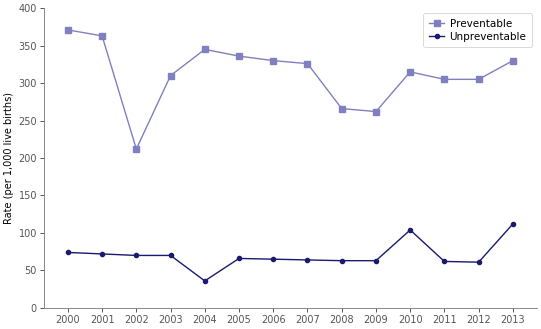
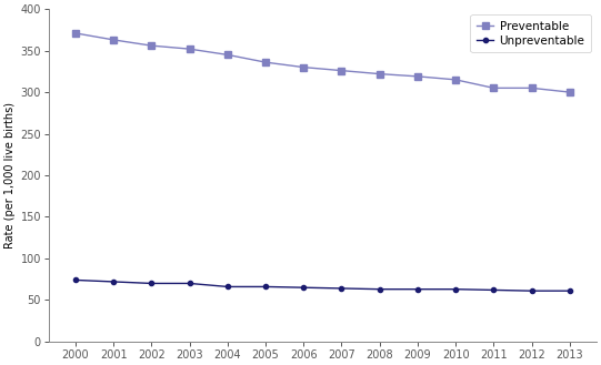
Preventable/2002: 212 -> 356
Preventable/2003: 310 -> 352
Unpreventable/2004: 36 -> 66
Preventable/2008: 266 -> 322
Preventable/2009: 262 -> 319
Unpreventable/2010: 104 -> 63
Preventable/2013: 330 -> 300
Unpreventable/2013: 112 -> 61
